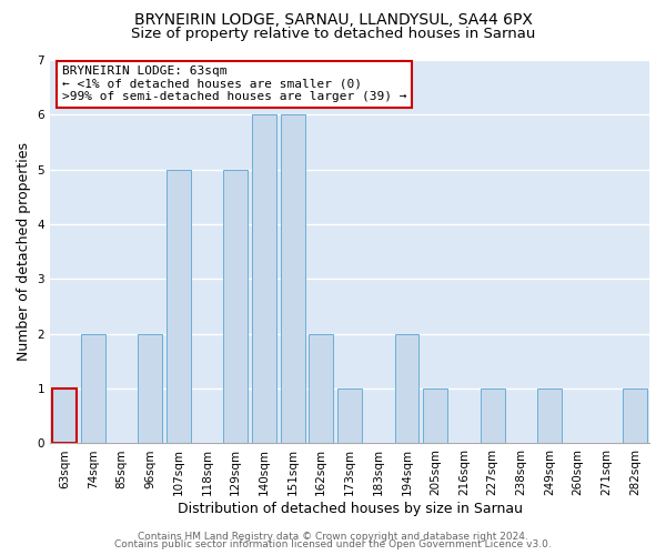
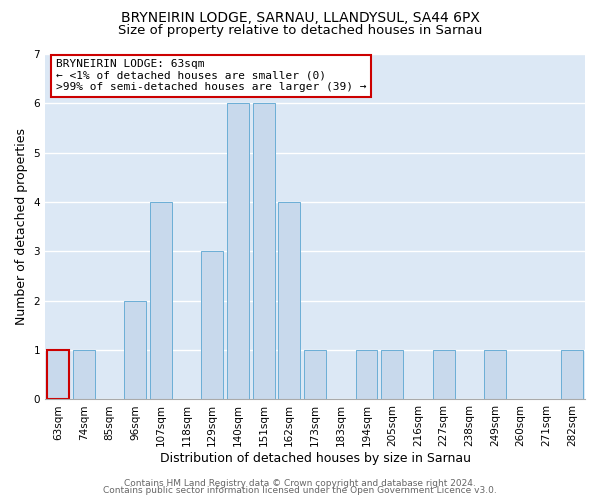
74sqm: 2 -> 1
107sqm: 5 -> 4
129sqm: 5 -> 3
162sqm: 2 -> 4
194sqm: 2 -> 1
